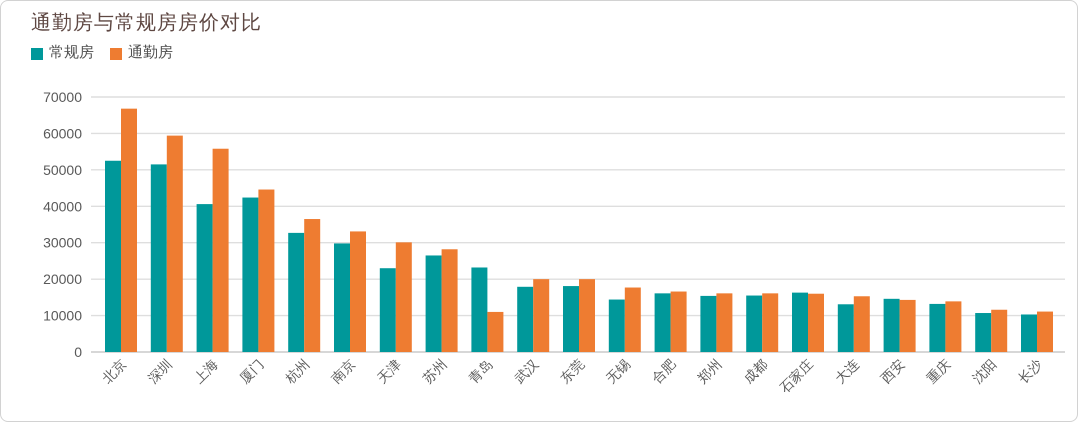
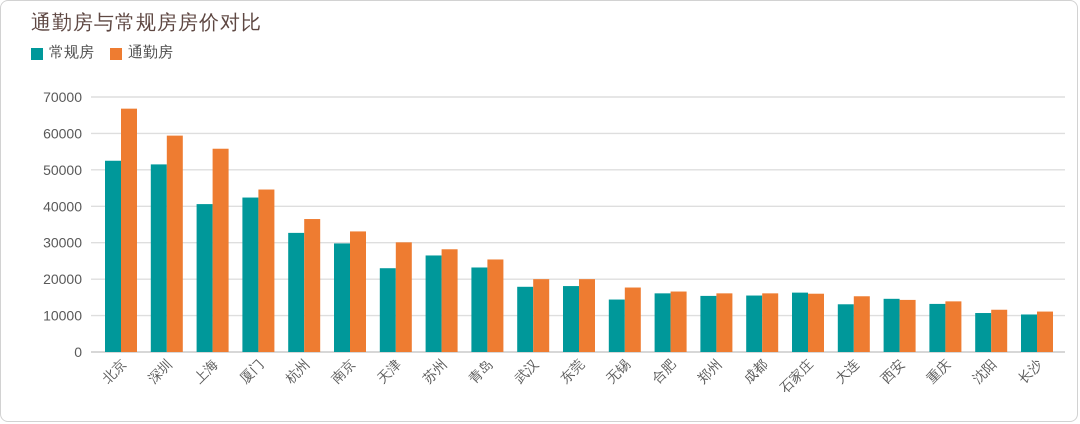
通勤房/青岛: 11000 -> 25000
